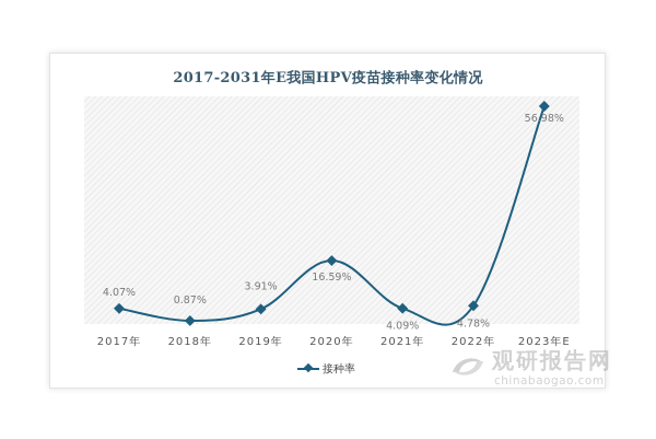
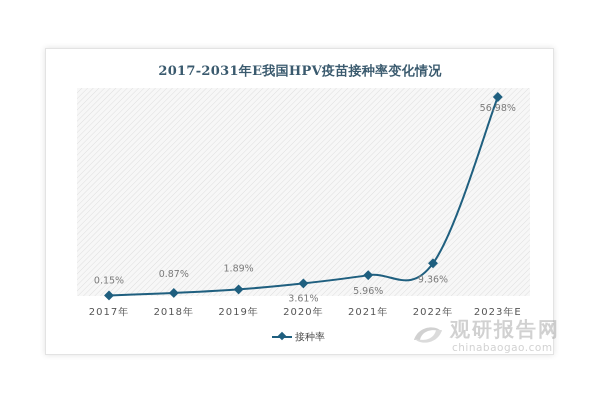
2017年: 4.07% -> 0.15%
2019年: 3.91% -> 1.89%
2020年: 16.59% -> 3.61%
2021年: 4.09% -> 5.96%
2022年: 4.78% -> 9.36%
